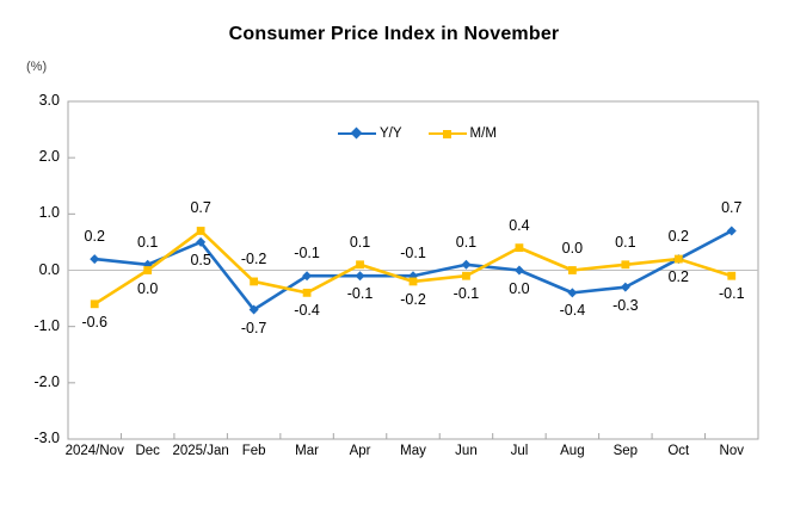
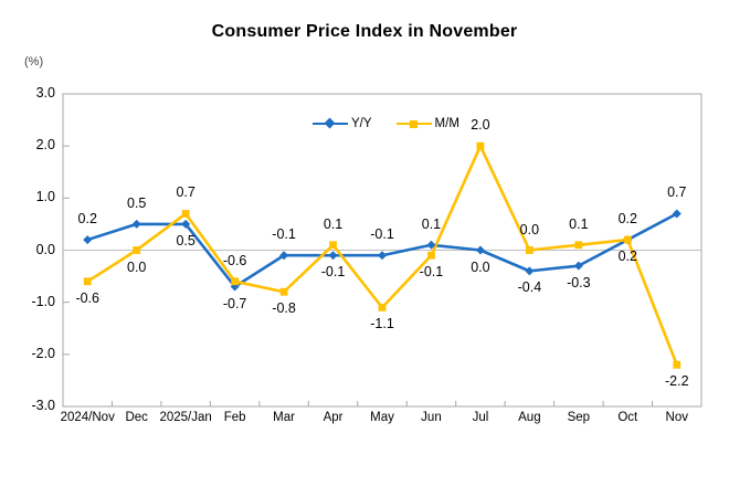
Y/Y/Dec: 0.1 -> 0.5
M/M/Feb: -0.2 -> -0.6
M/M/Mar: -0.4 -> -0.8
M/M/May: -0.2 -> -1.1
M/M/Jul: 0.4 -> 2.0
M/M/Nov: -0.1 -> -2.2
